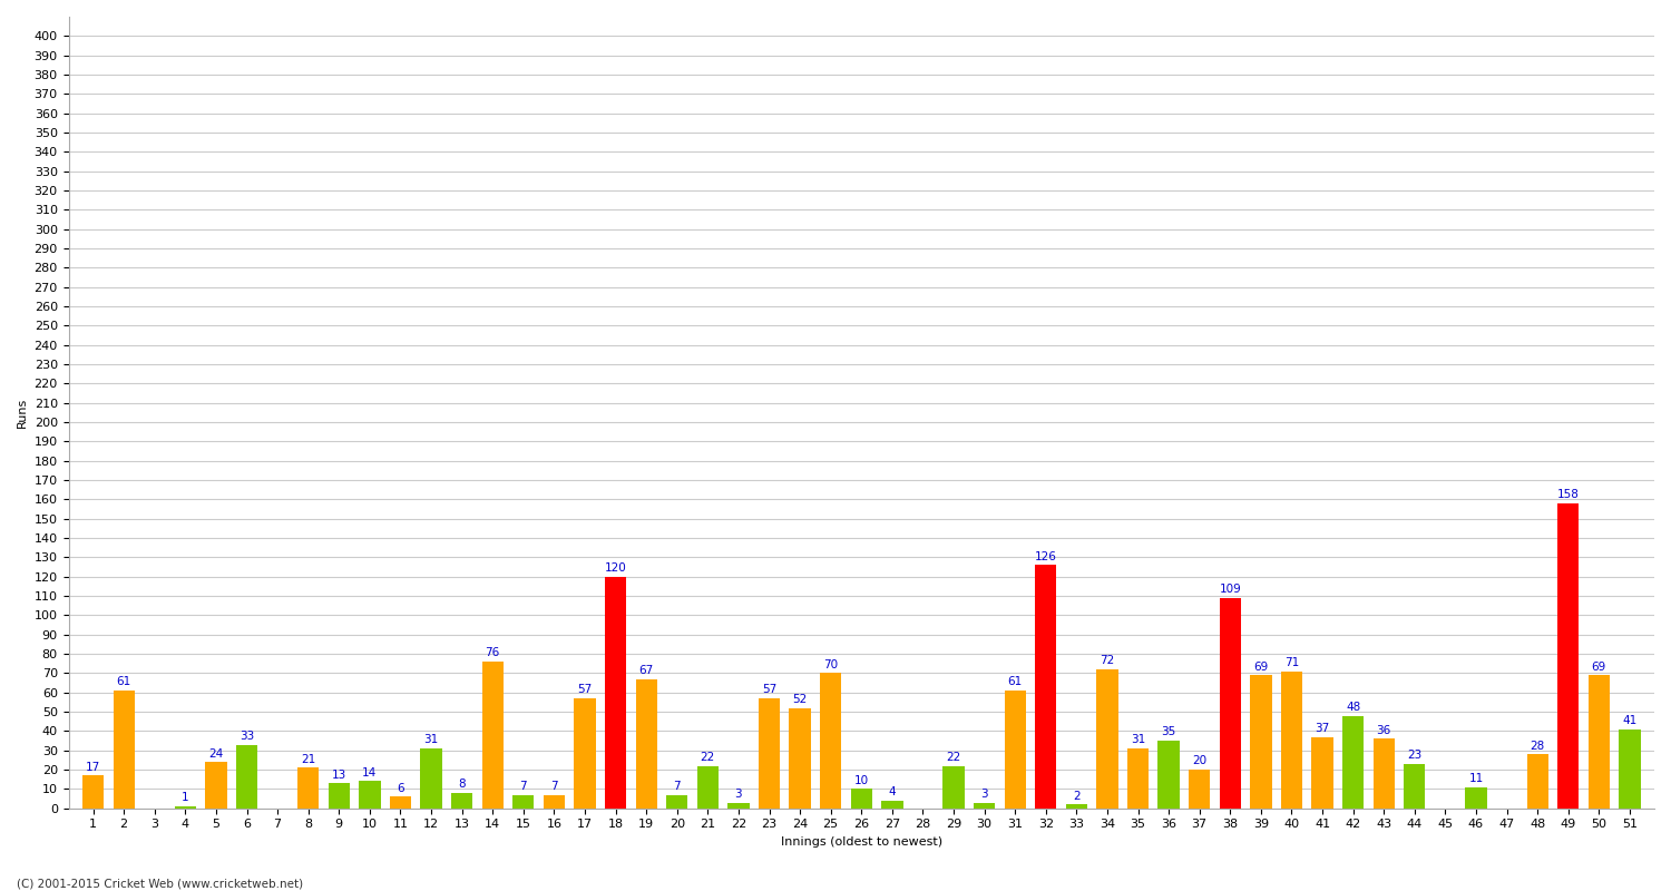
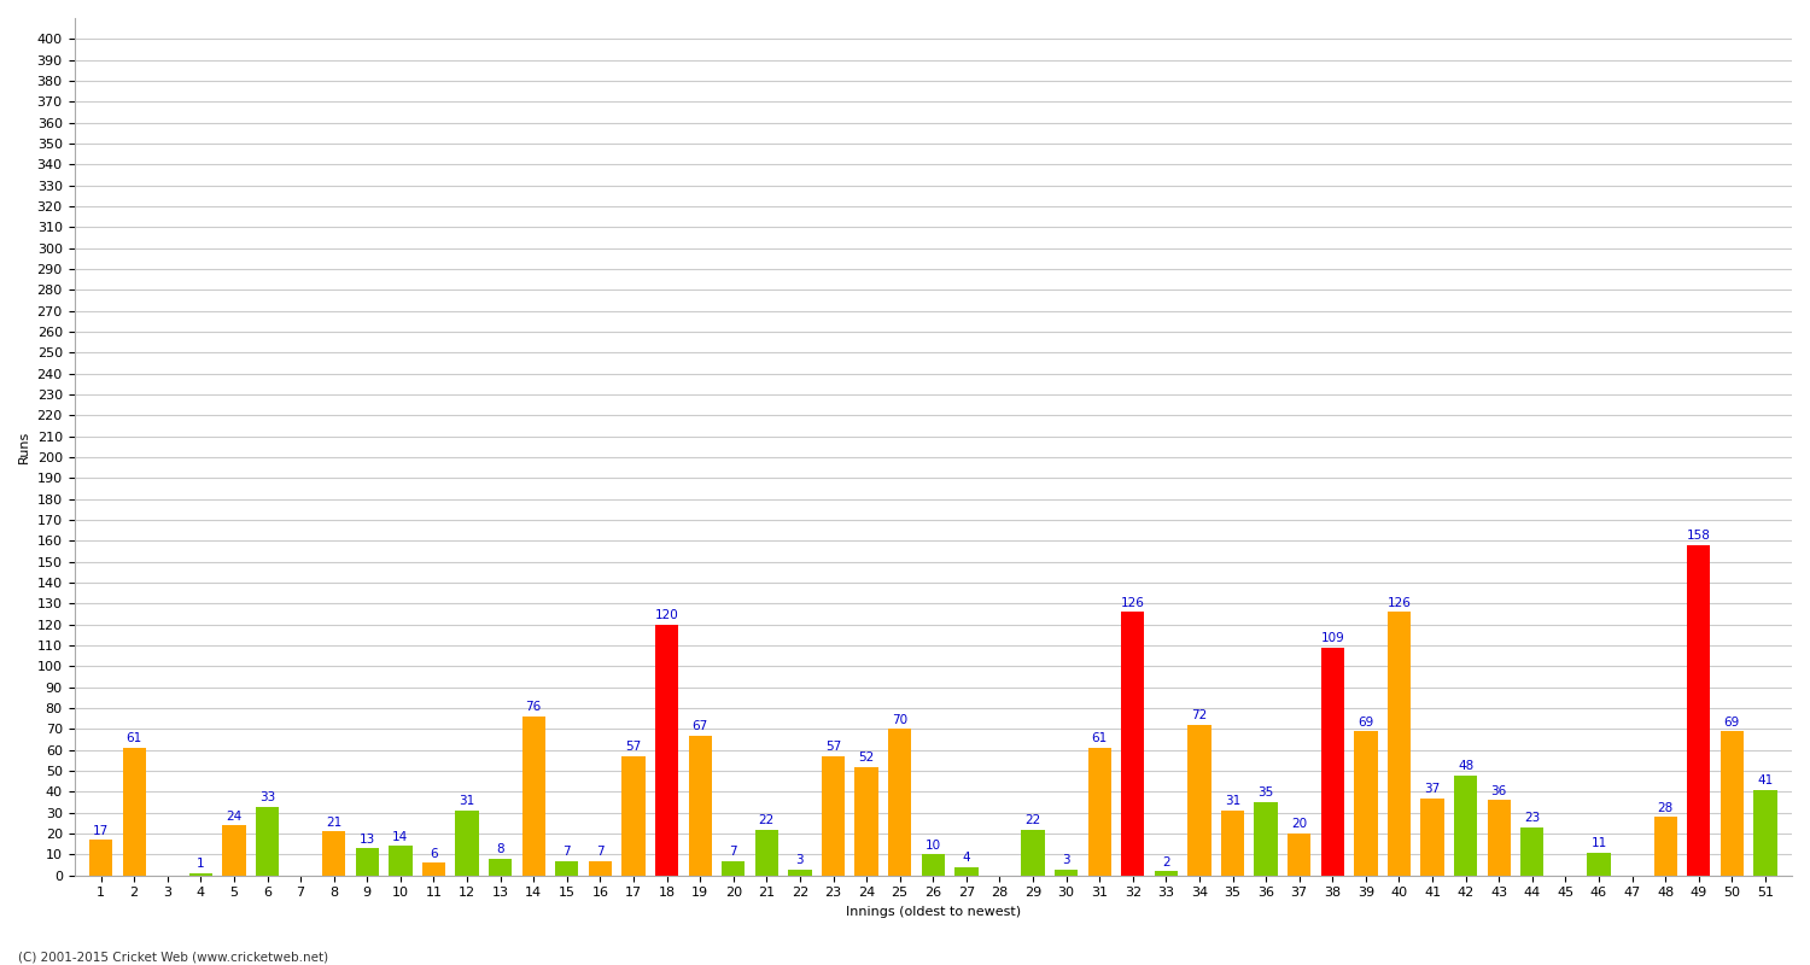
40: 71 -> 126
